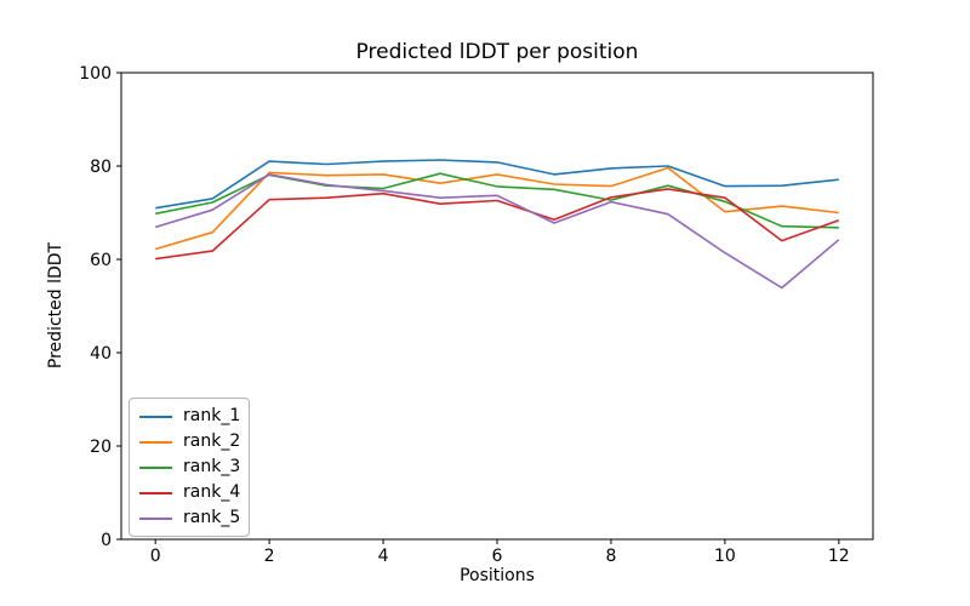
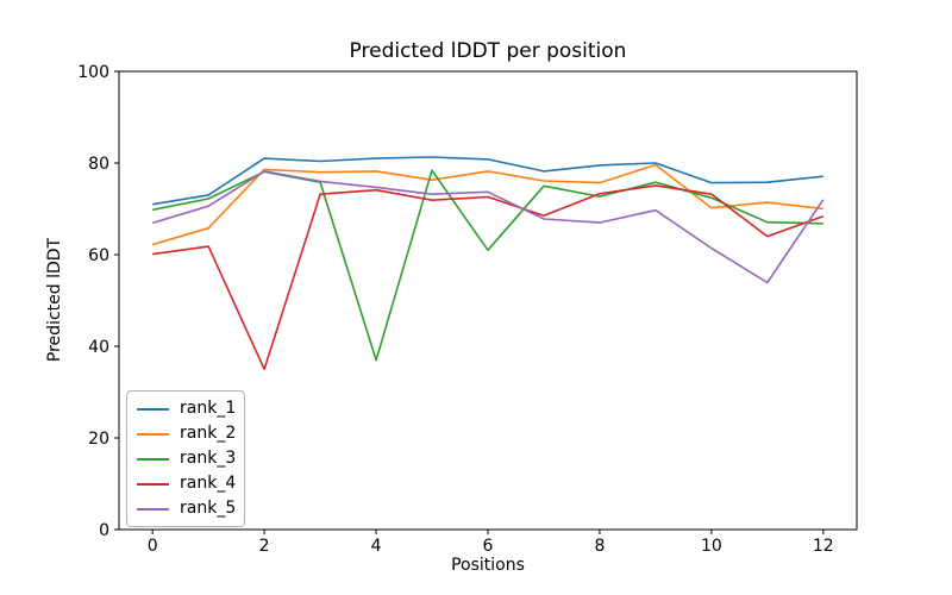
rank_4/2: 73 -> 35
rank_3/4: 75 -> 37
rank_3/6: 76 -> 61
rank_5/8: 72 -> 67
rank_5/12: 64 -> 72
